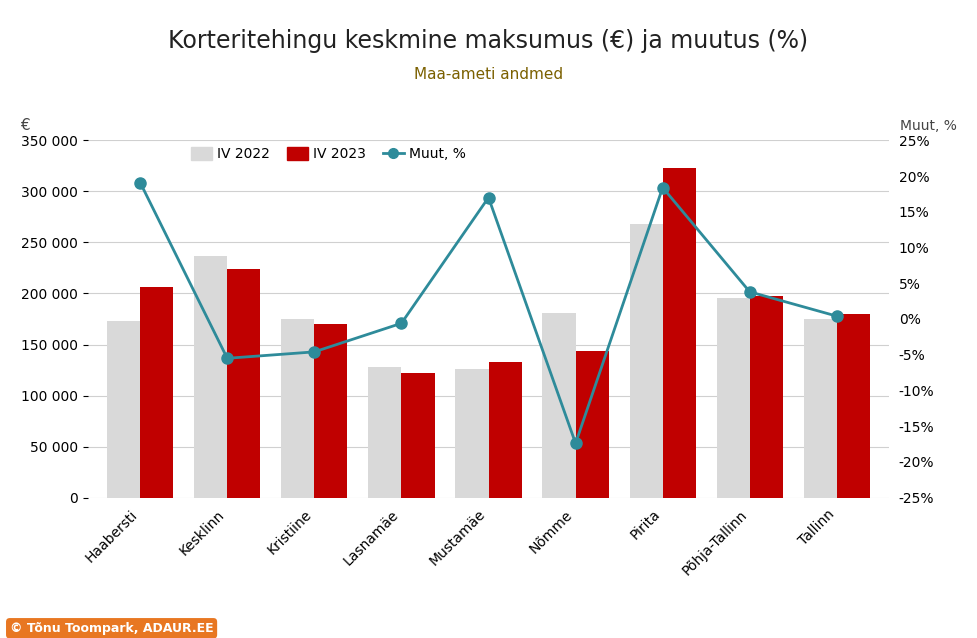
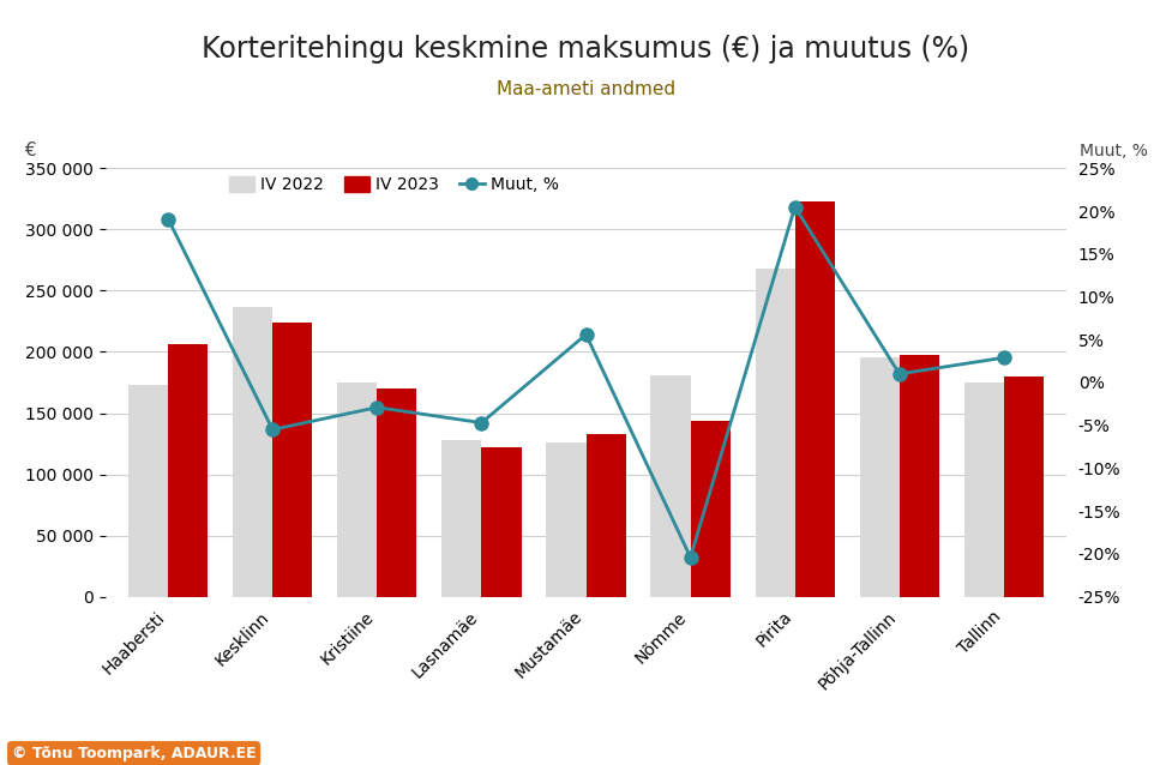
Muut, %/Kristiine: -4.6% -> -2.9%
Muut, %/Lasnamäe: -0.6% -> -4.7%
Muut, %/Mustamäe: 17.0% -> 5.6%
Muut, %/Nõmme: -17.4% -> -20.4%
Muut, %/Pirita: 18.4% -> 20.5%
Muut, %/Põhja-Tallinn: 3.8% -> 1.0%
Muut, %/Tallinn: 0.4% -> 2.9%
